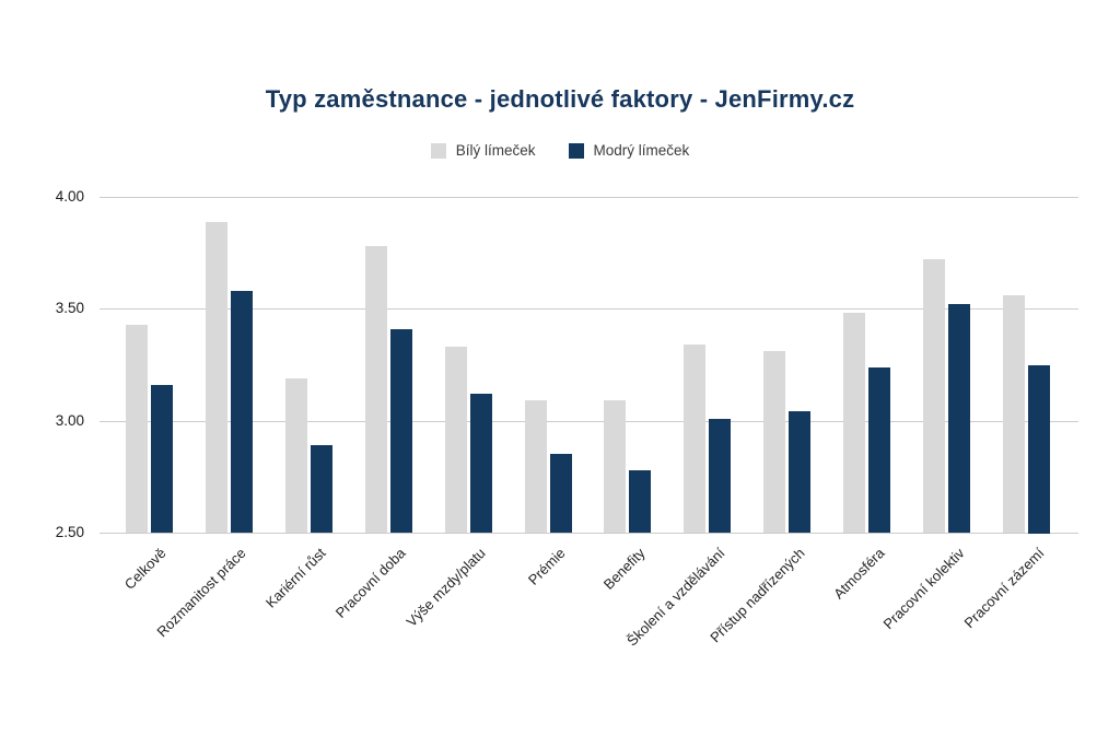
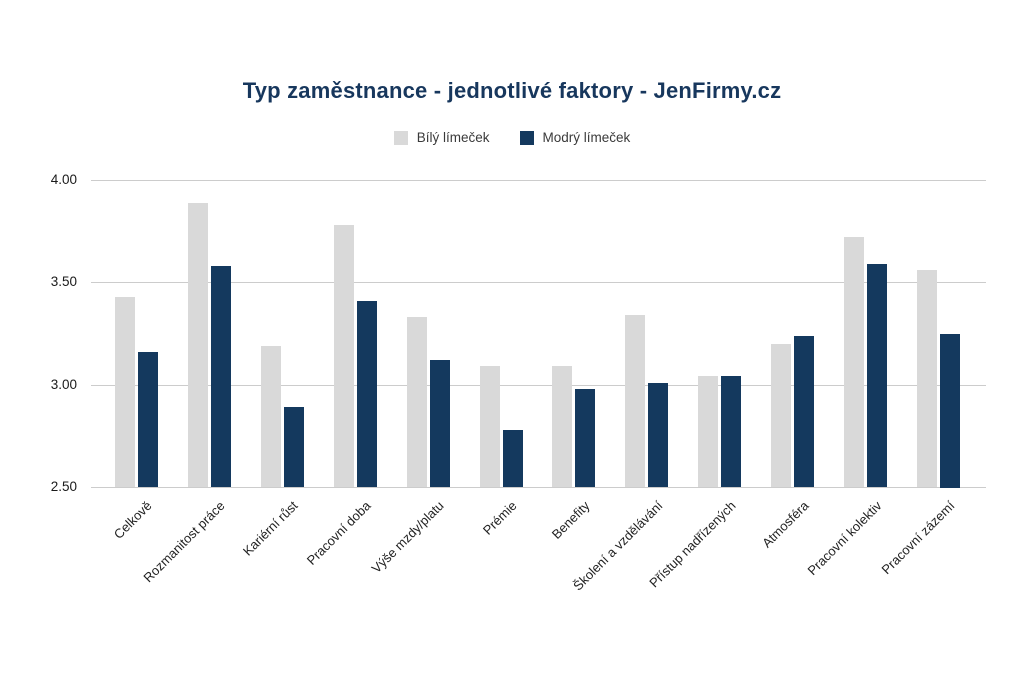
Modrý límeček/Prémie: 2.85 -> 2.78
Modrý límeček/Benefity: 2.78 -> 2.98
Bílý límeček/Přístup nadřízených: 3.31 -> 3.04
Bílý límeček/Atmosféra: 3.48 -> 3.20
Modrý límeček/Pracovní kolektiv: 3.52 -> 3.59
